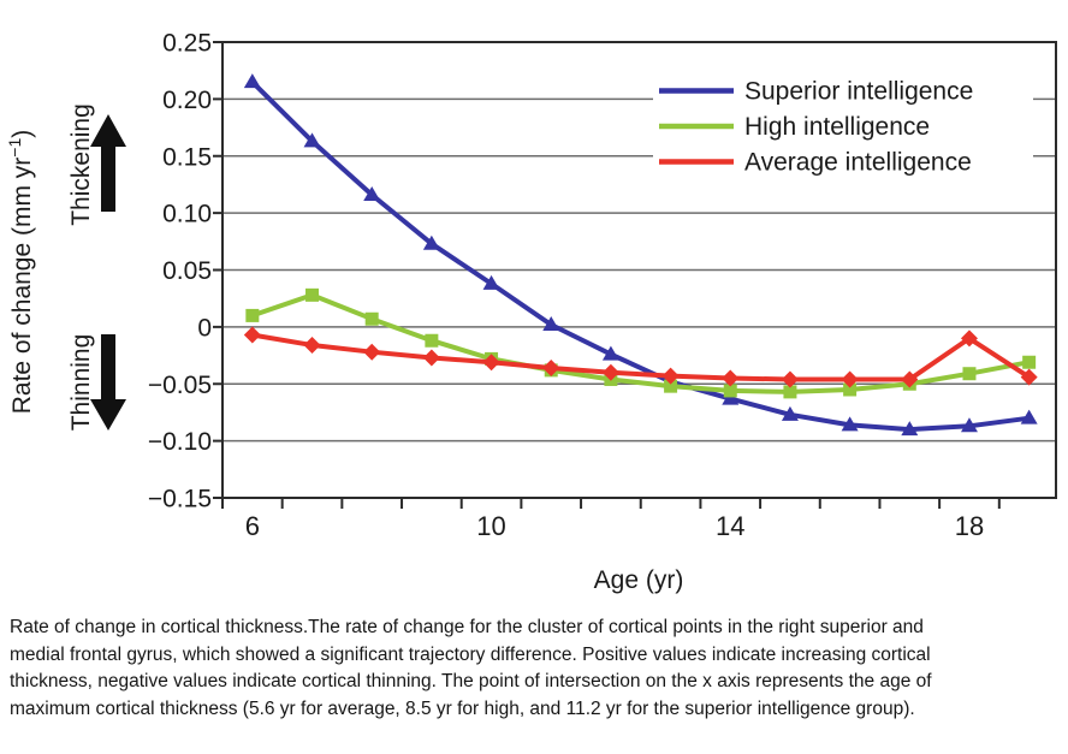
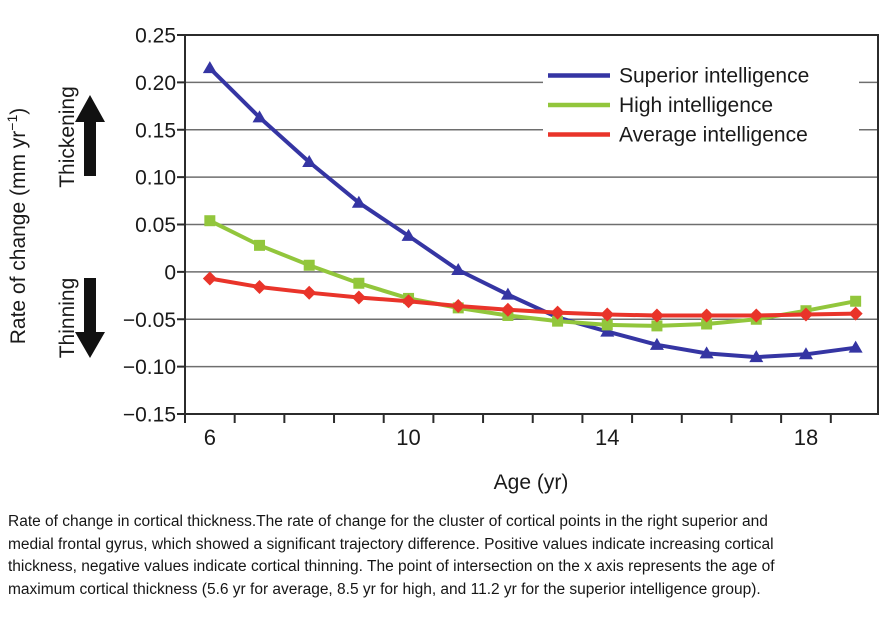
High intelligence/6: 0.01 -> 0.05
Average intelligence/18: -0.01 -> -0.04
